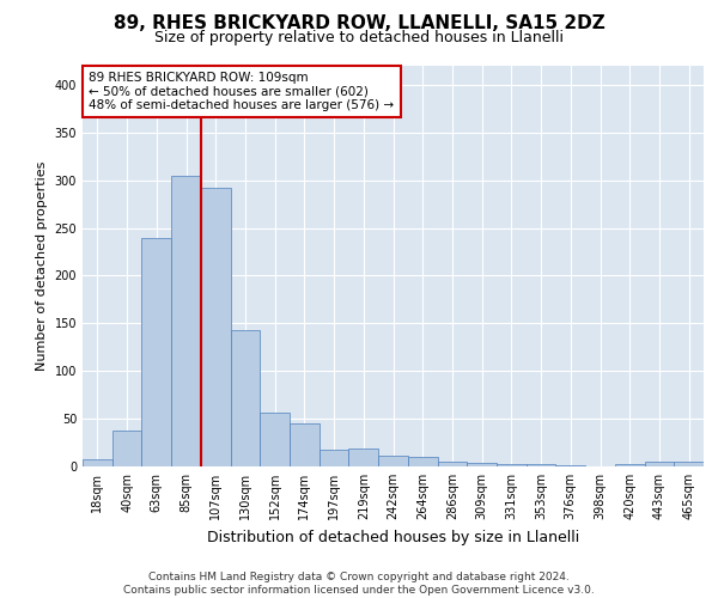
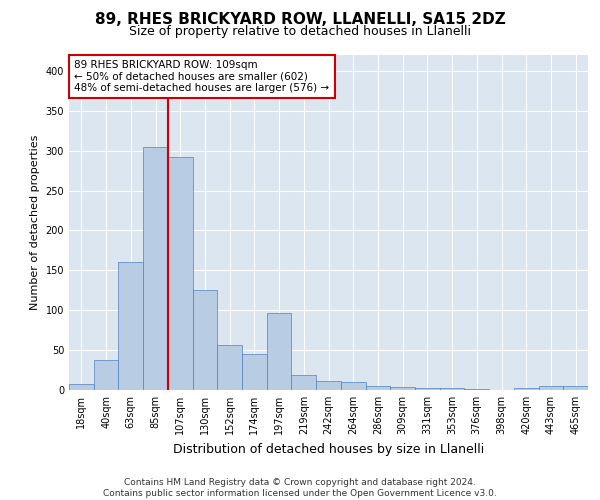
63sqm: 240 -> 160
130sqm: 143 -> 126
197sqm: 18 -> 96
